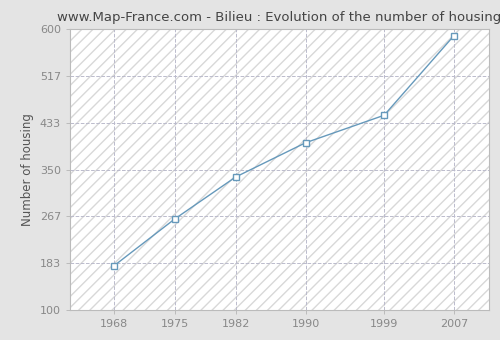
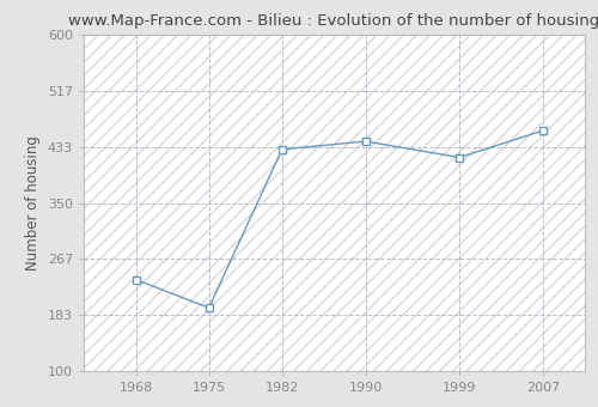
1968: 178 -> 236
1975: 262 -> 194
1982: 337 -> 430
1990: 398 -> 442
1999: 447 -> 418
2007: 589 -> 458
